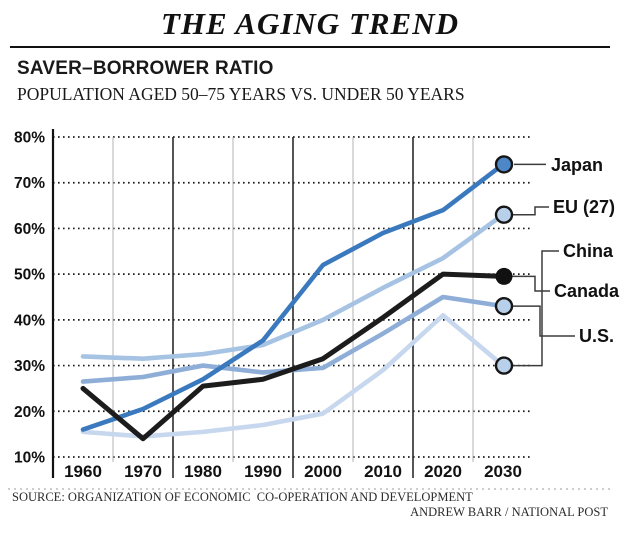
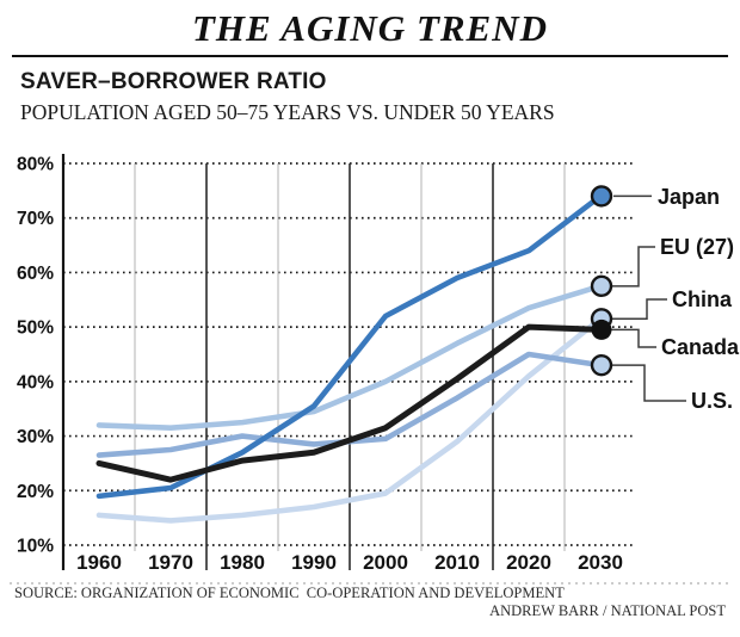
Japan/1960: 16% -> 19%
Canada/1970: 14% -> 22%
EU (27)/2030: 63% -> 58%
China/2030: 30% -> 52%
